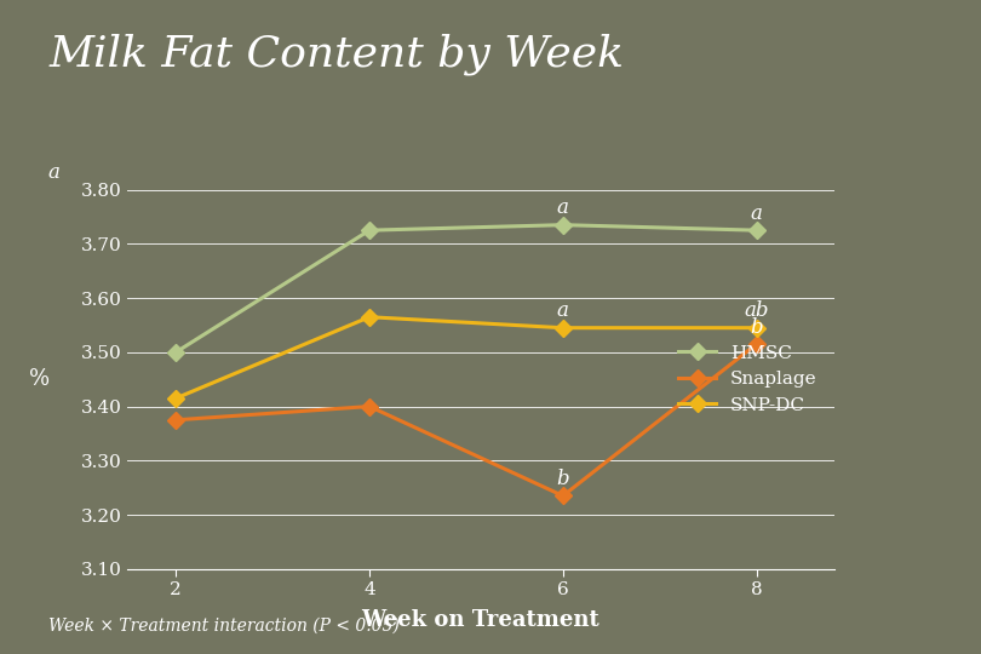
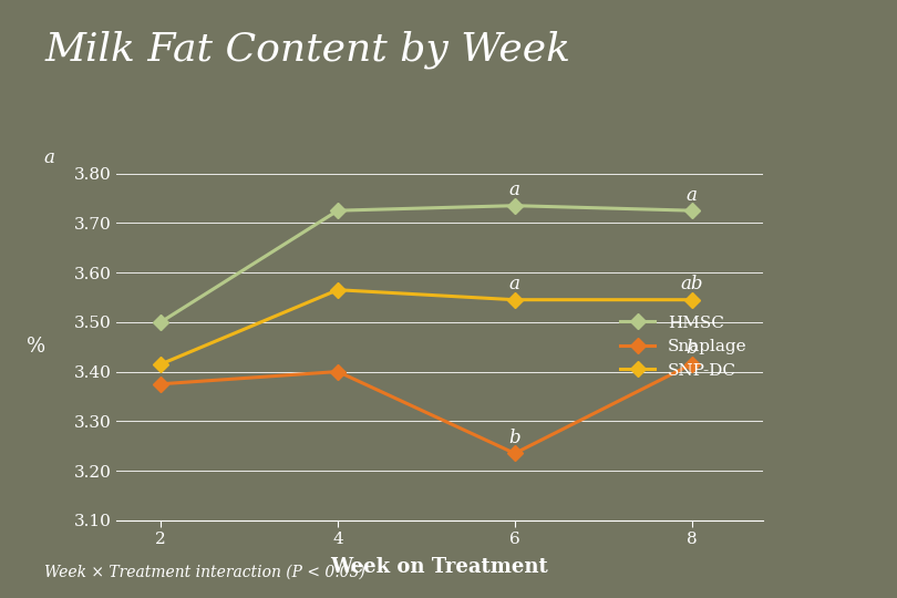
Snaplage/8: 3.515 -> 3.415
